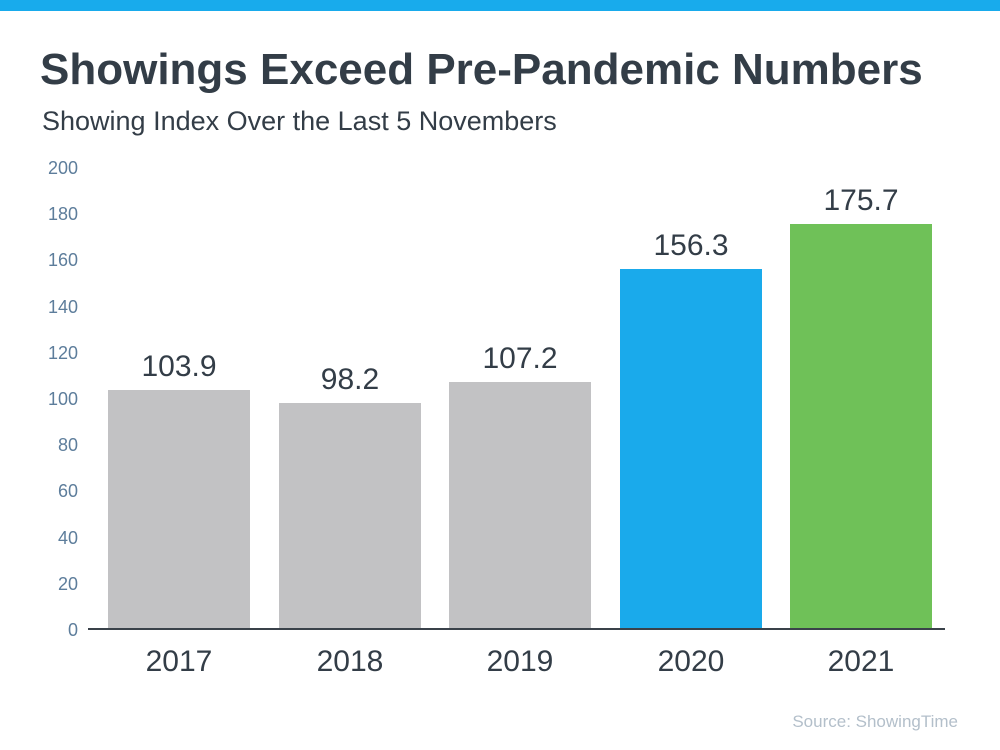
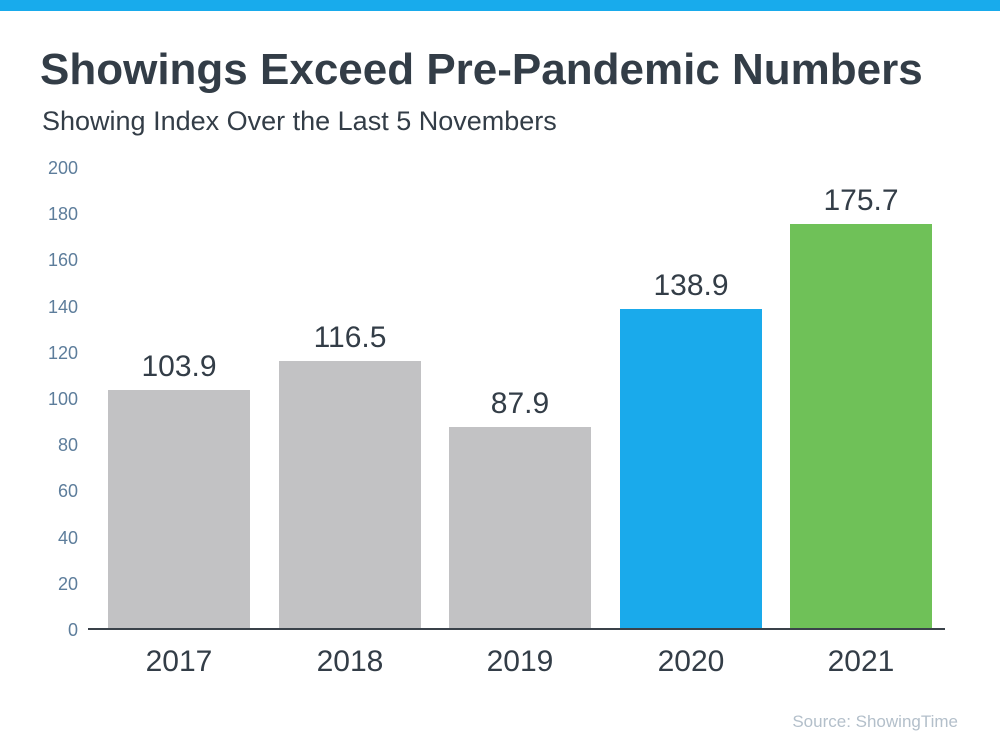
2018: 98.2 -> 116.5
2019: 107.2 -> 87.9
2020: 156.3 -> 138.9
